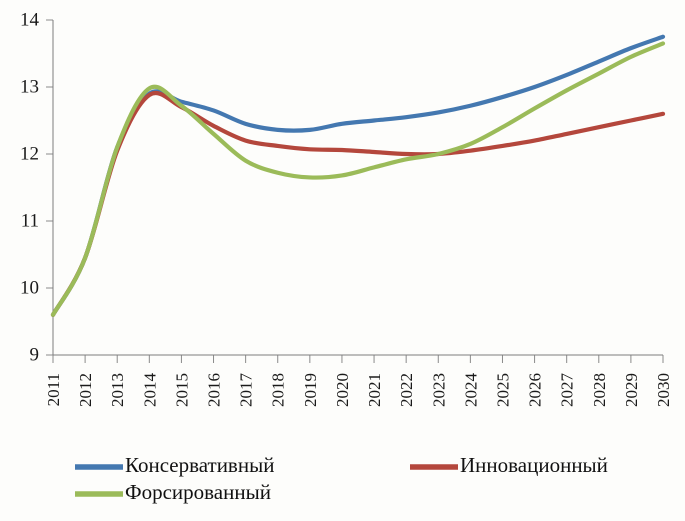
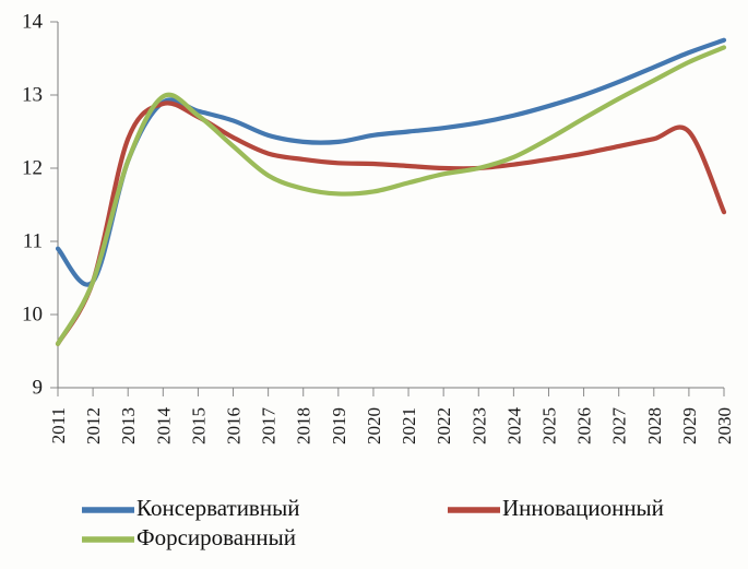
Консервативный/2011: 9.6 -> 10.9
Инновационный/2013: 12.1 -> 12.4
Инновационный/2030: 12.6 -> 11.4
